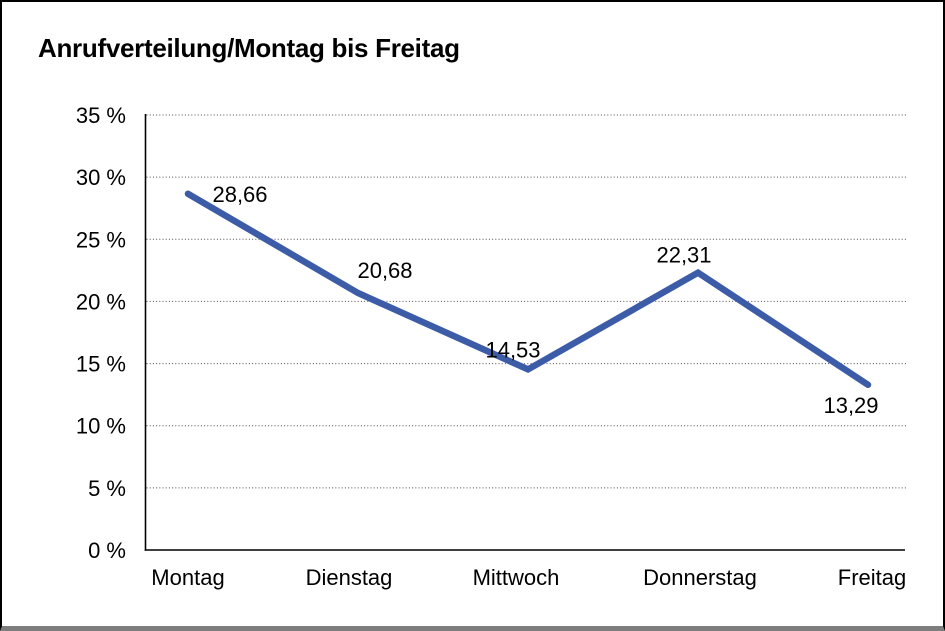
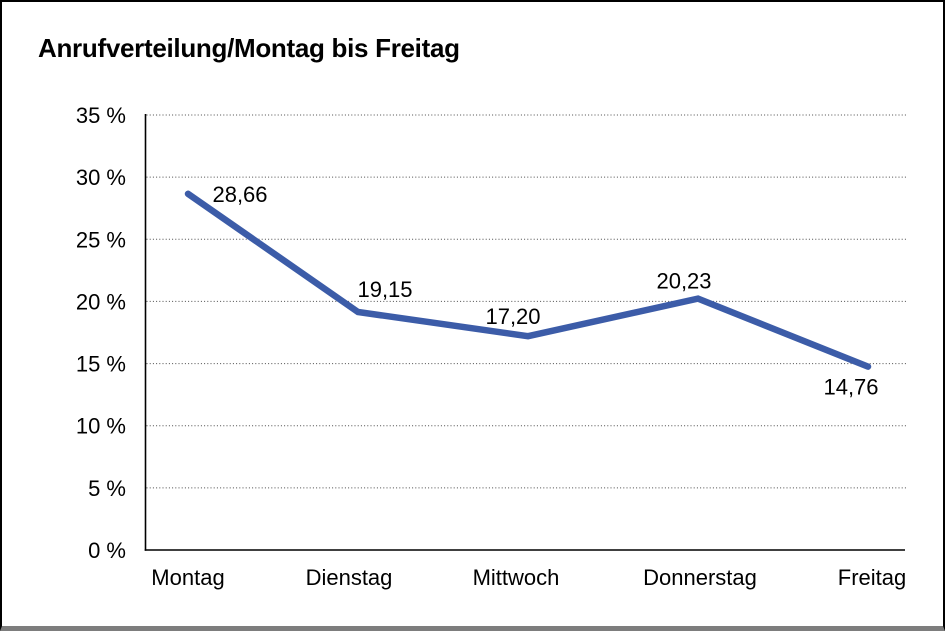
Dienstag: 20,68 -> 19,15
Mittwoch: 14,53 -> 17,20
Donnerstag: 22,31 -> 20,23
Freitag: 13,29 -> 14,76
